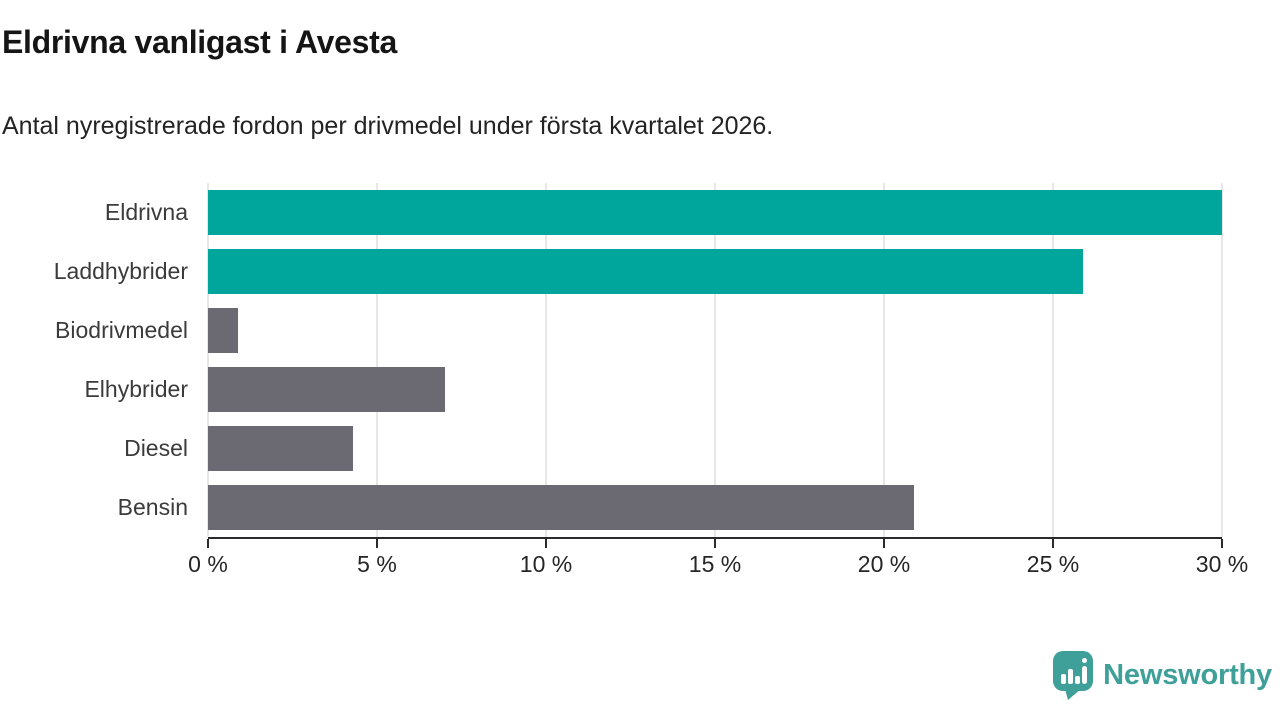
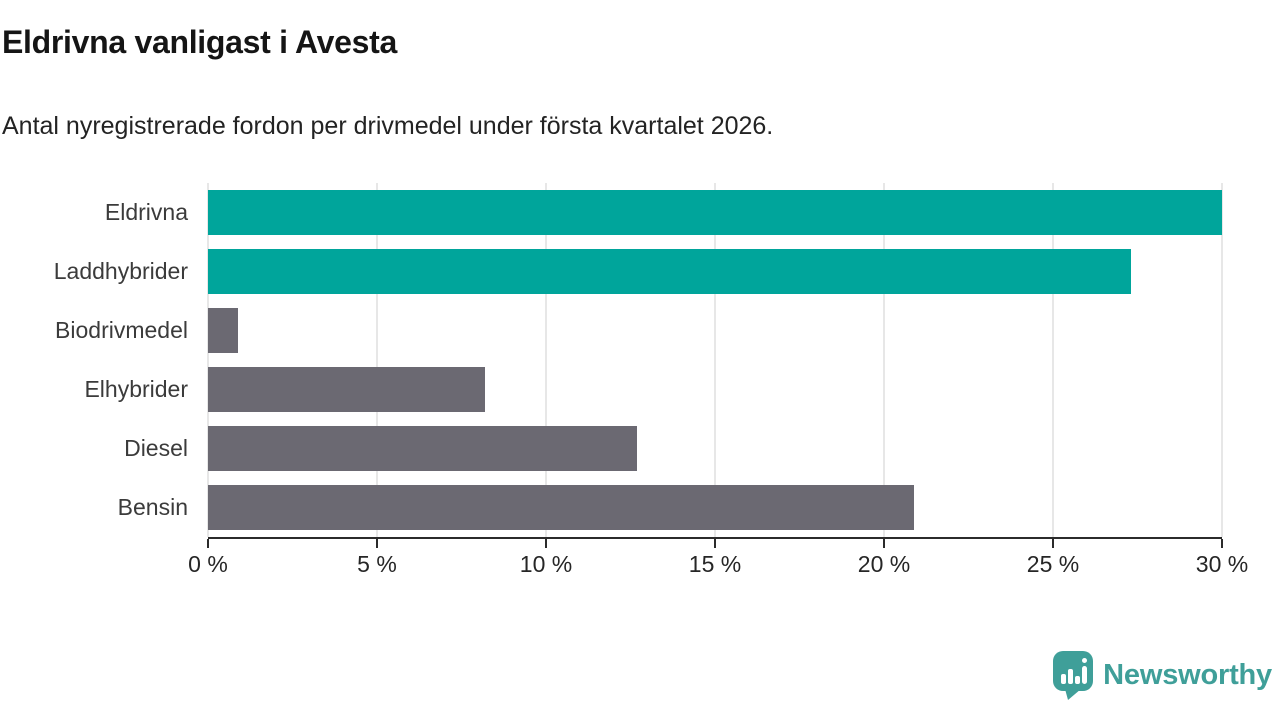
Laddhybrider: 25.9% -> 27.3%
Elhybrider: 7.0% -> 8.2%
Diesel: 4.3% -> 12.7%
